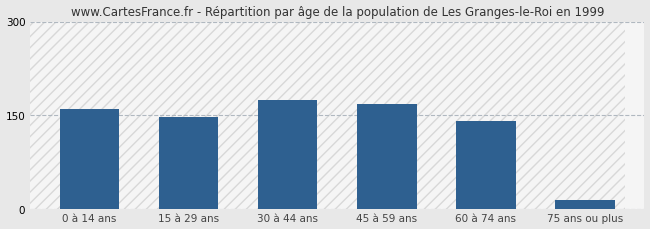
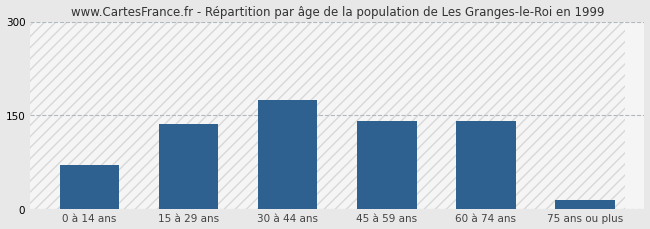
0 à 14 ans: 160 -> 70
15 à 29 ans: 147 -> 136
45 à 59 ans: 168 -> 140
